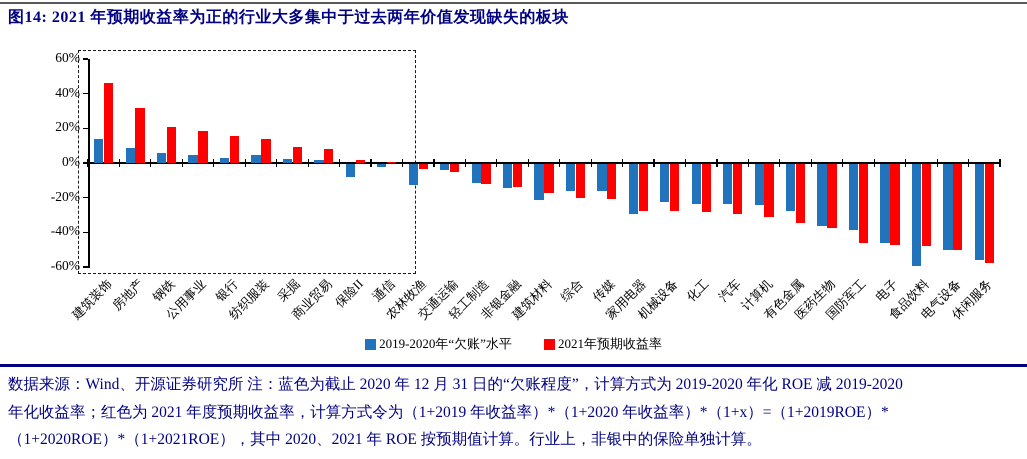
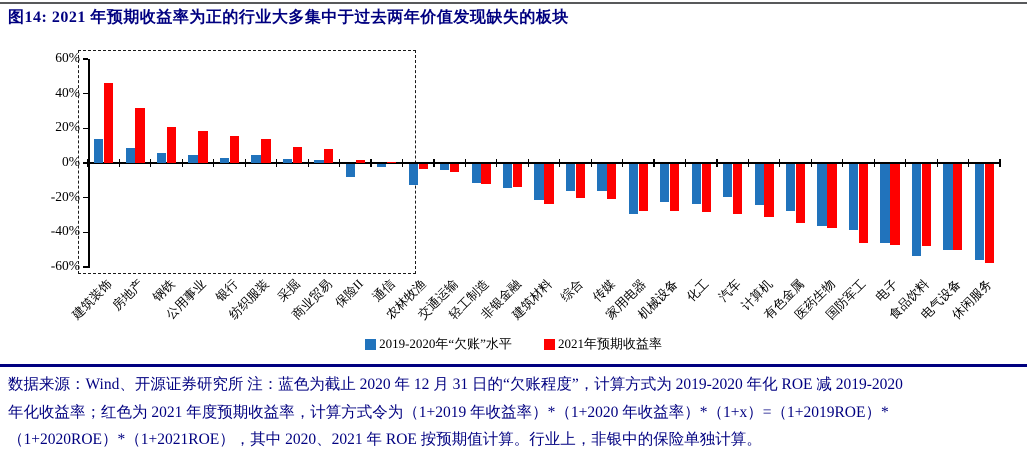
2021年预期收益率/建筑材料: -17% -> -23%
2019-2020年“欠账”水平/汽车: -23% -> -19%
2019-2020年“欠账”水平/食品饮料: -59% -> -53%
